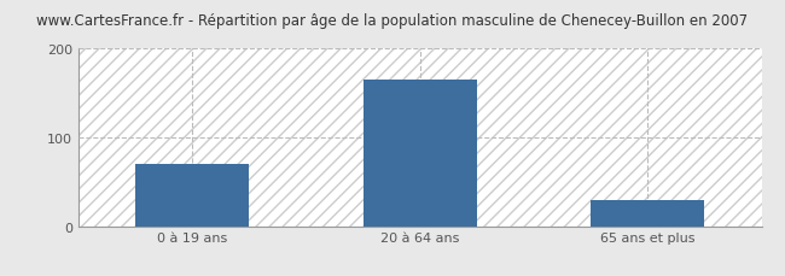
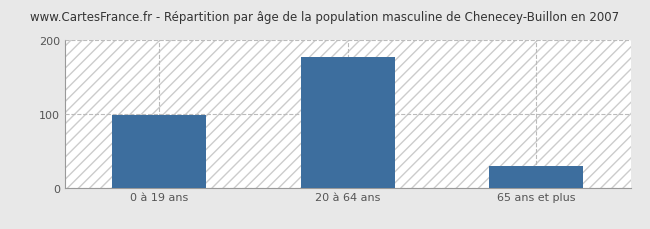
0 à 19 ans: 70 -> 98
20 à 64 ans: 165 -> 178
